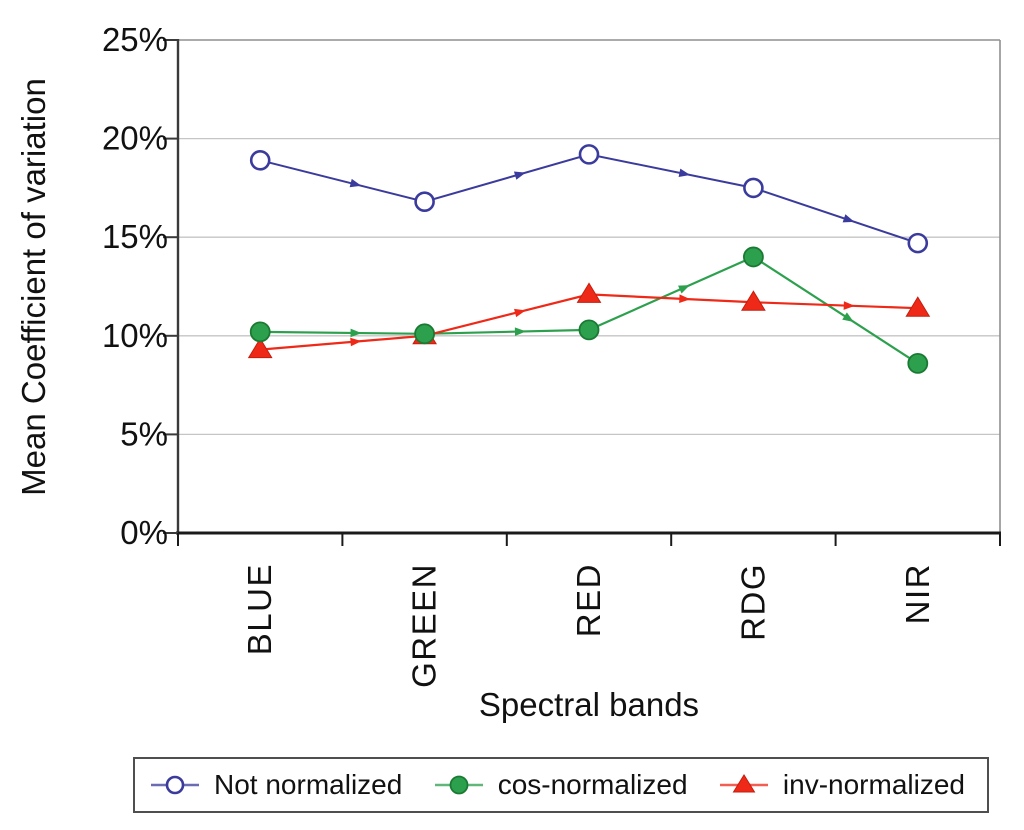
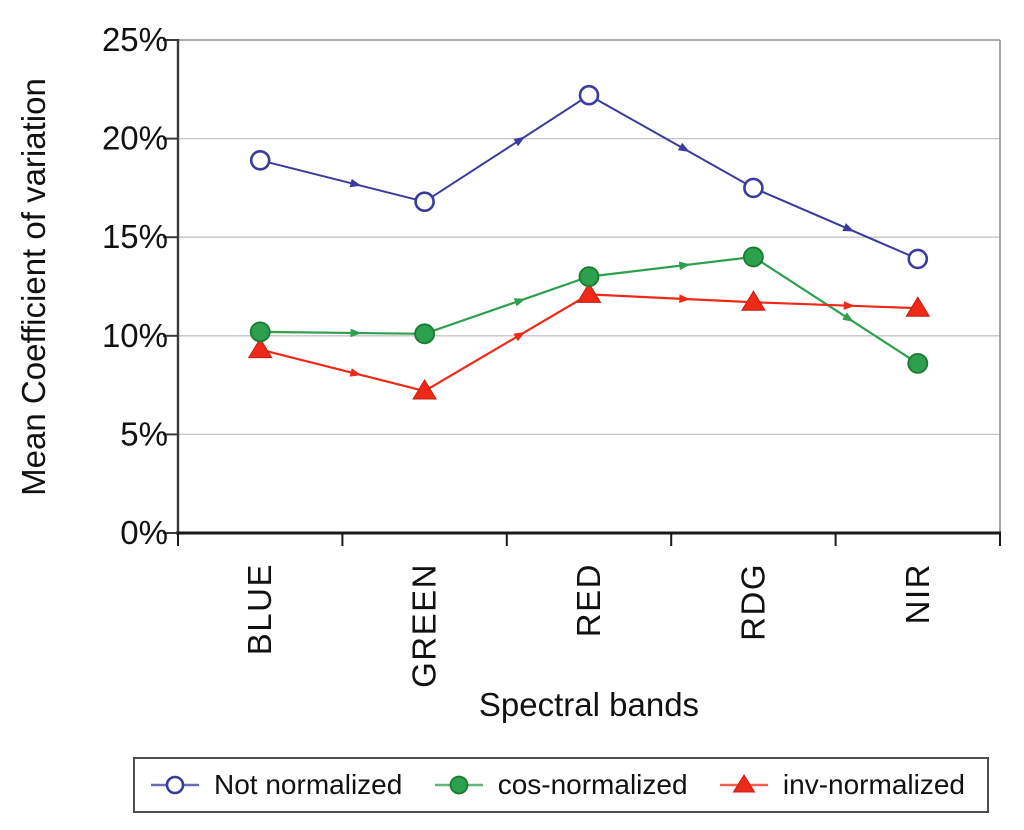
inv-normalized/GREEN: 10.0% -> 7.2%
Not normalized/RED: 19.2% -> 22.2%
cos-normalized/RED: 10.3% -> 13.0%
Not normalized/NIR: 14.7% -> 13.9%
